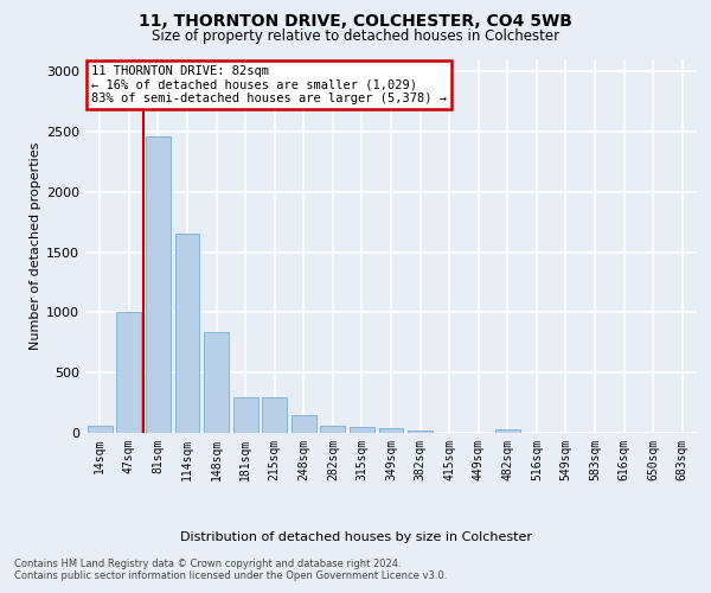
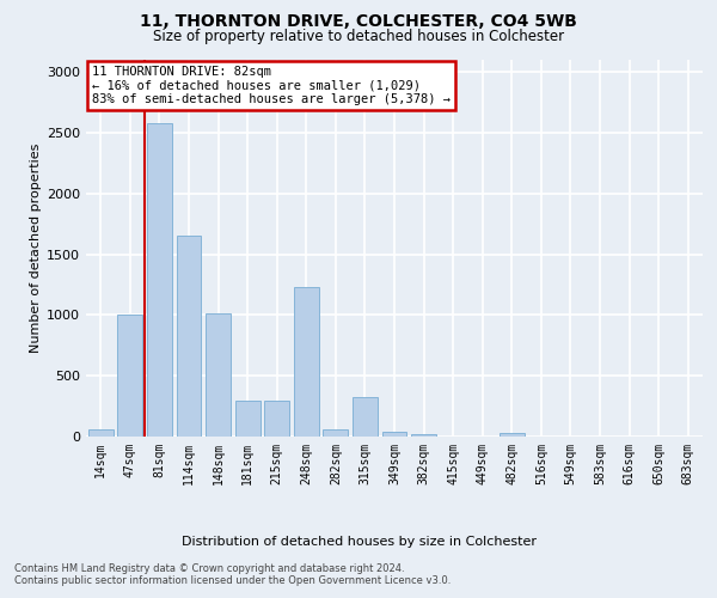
81sqm: 2460 -> 2580
148sqm: 840 -> 1010
248sqm: 150 -> 1230
315sqm: 50 -> 320
